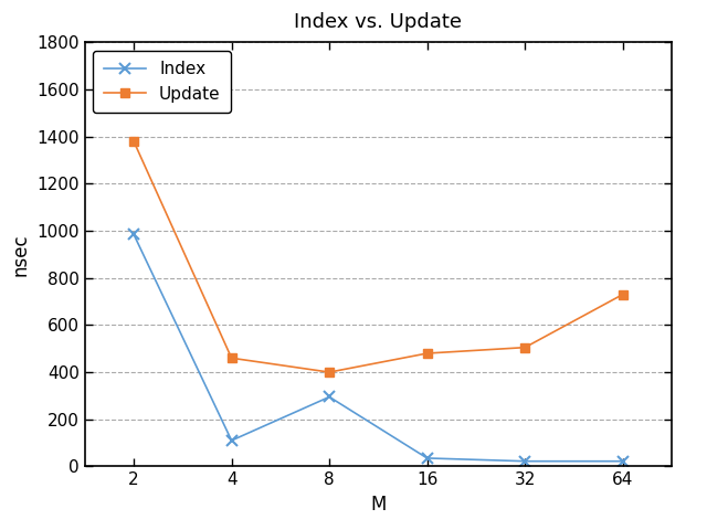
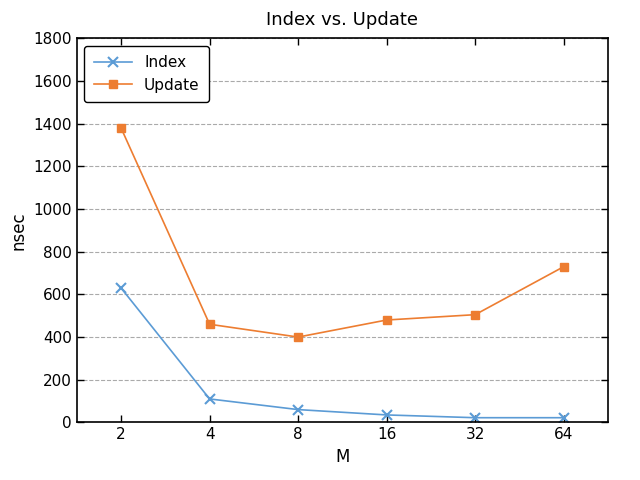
Index/2: 985 -> 630
Index/8: 295 -> 60
